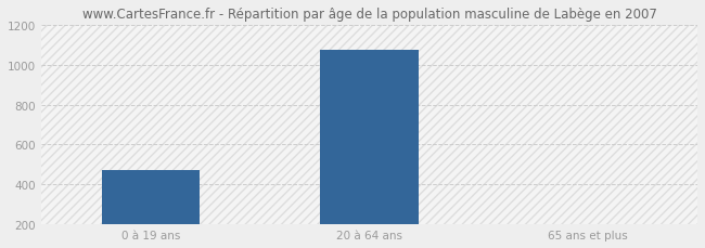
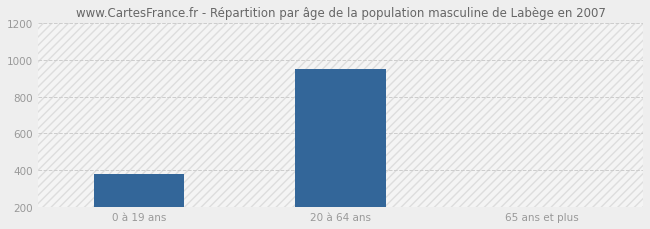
0 à 19 ans: 470 -> 380
20 à 64 ans: 1080 -> 950
